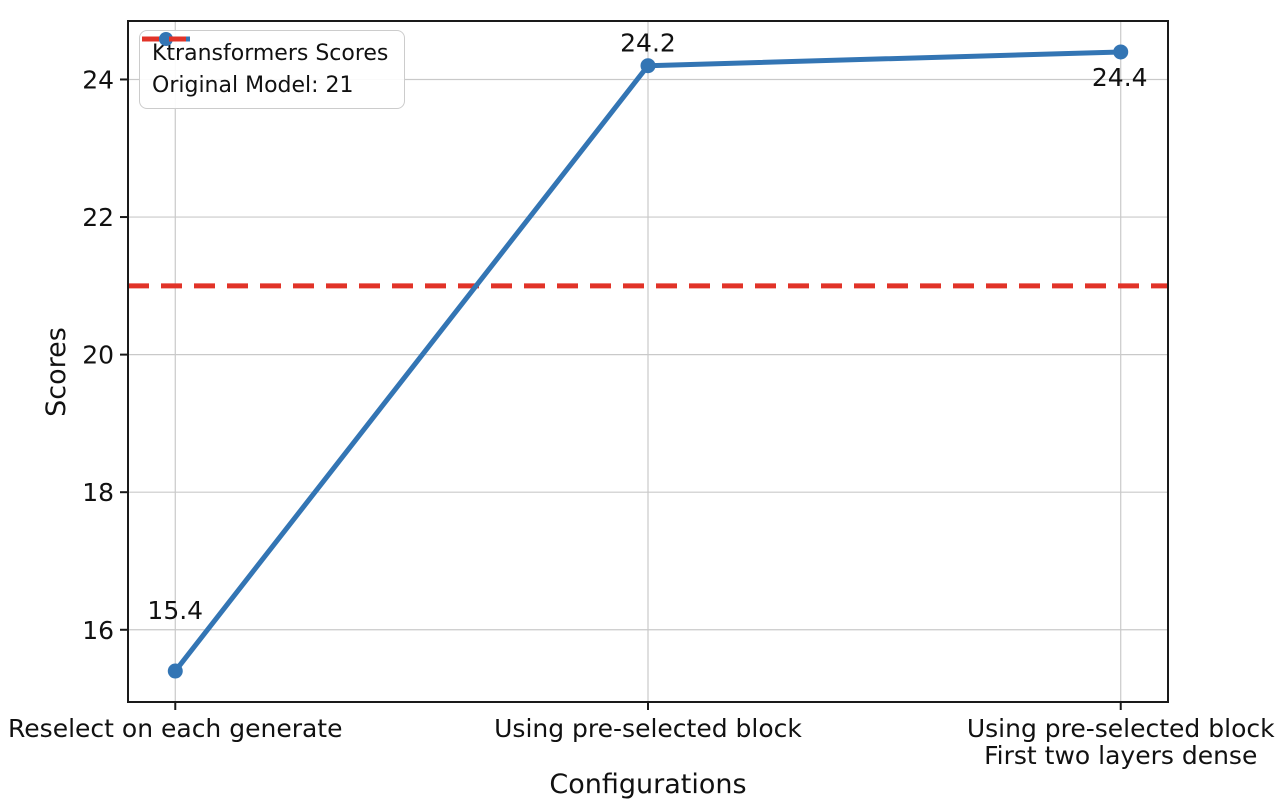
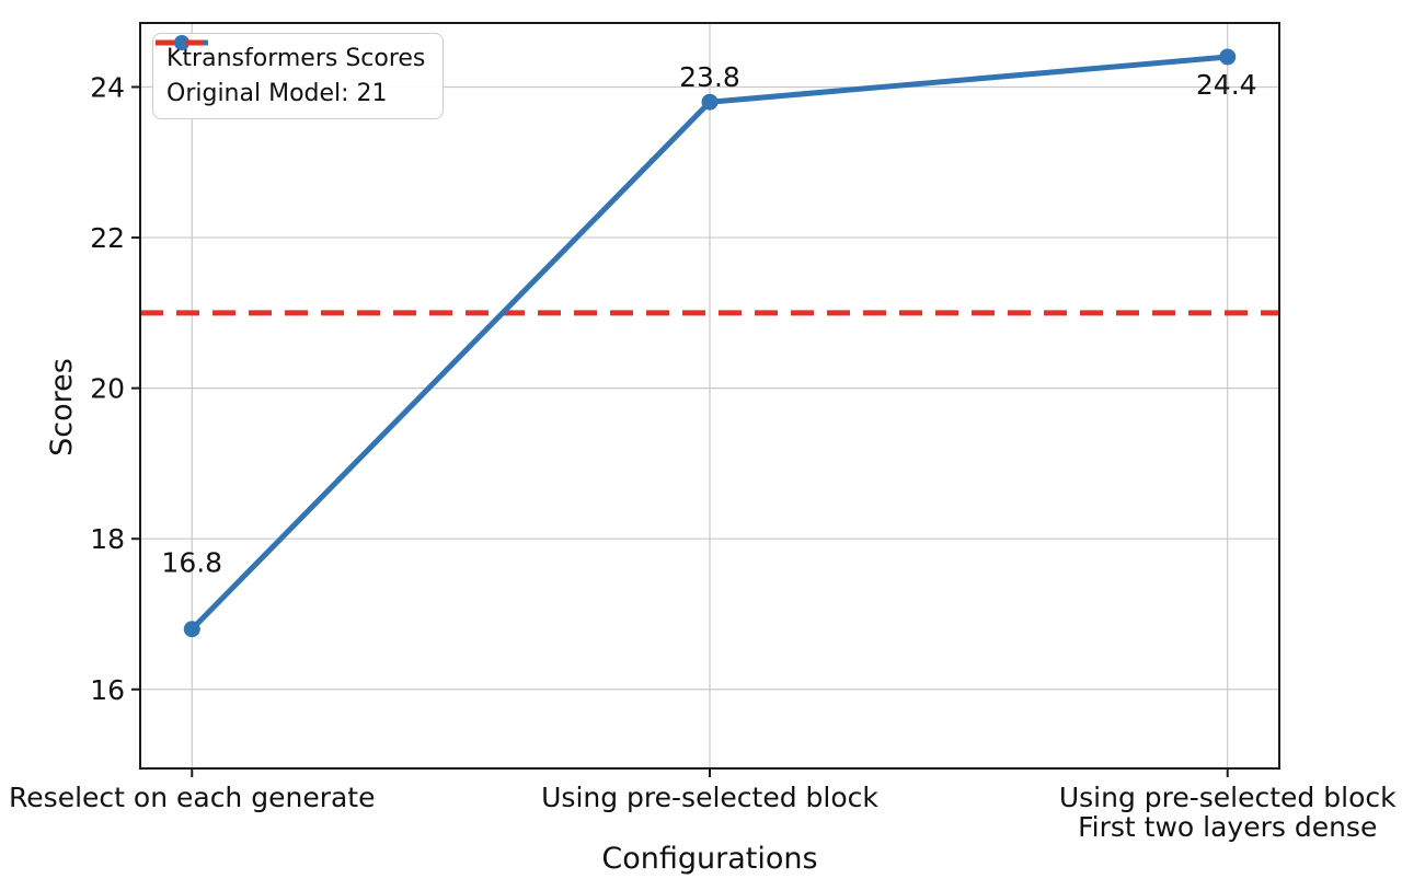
Reselect on each generate: 15.4 -> 16.8
Using pre-selected block: 24.2 -> 23.8
